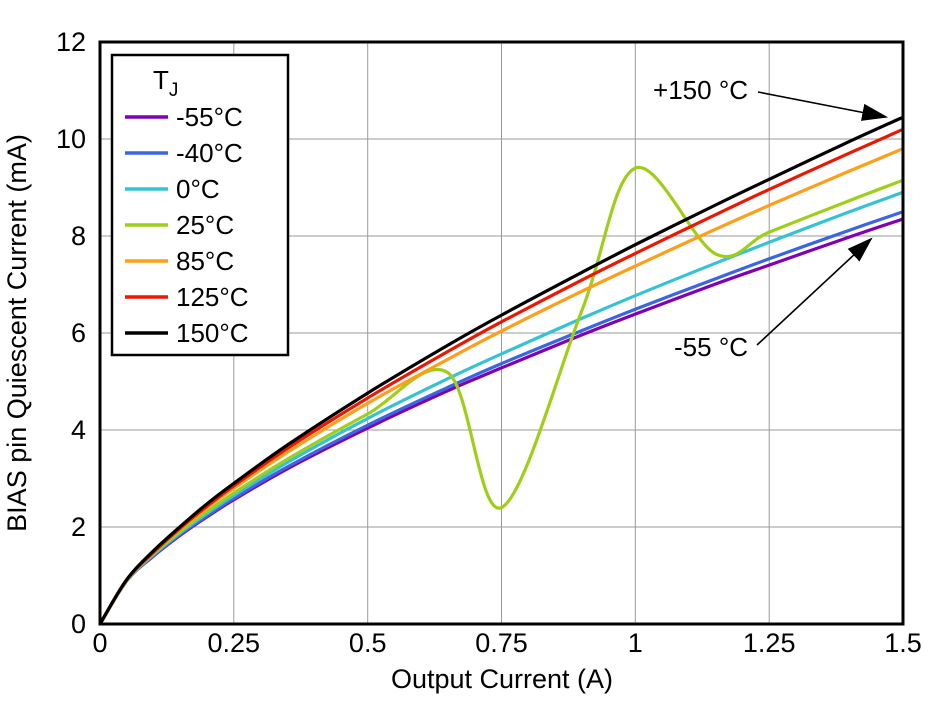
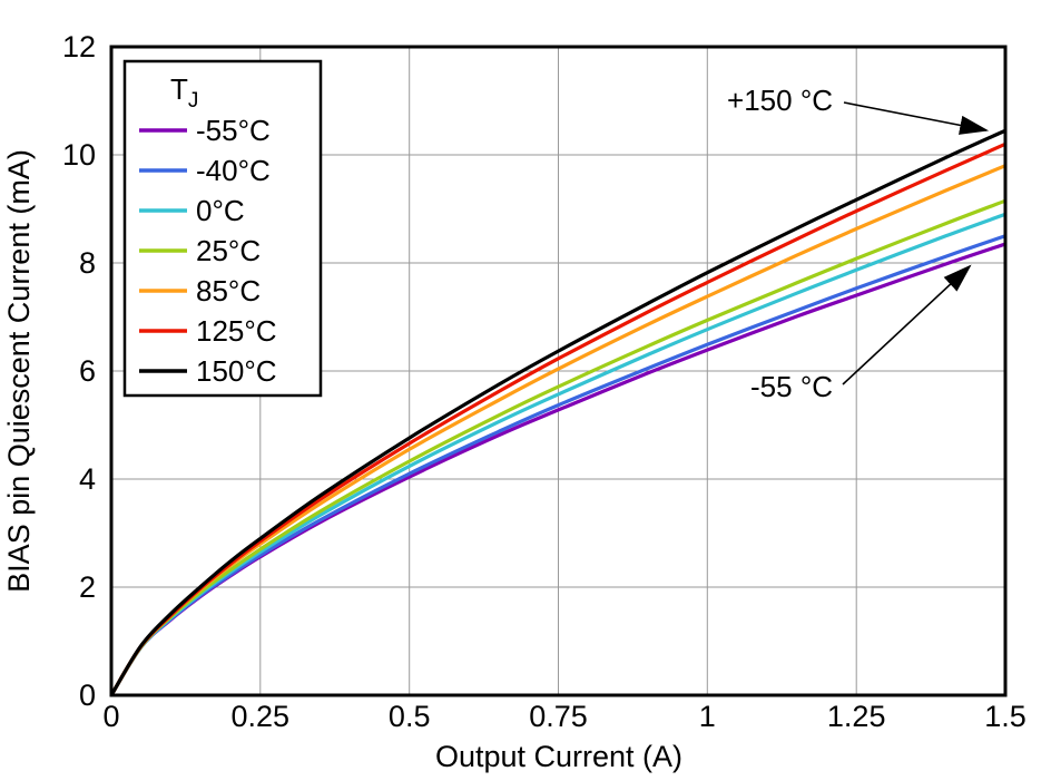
25°C/0.75: 2.4 -> 5.7
25°C/1: 9.4 -> 6.9
